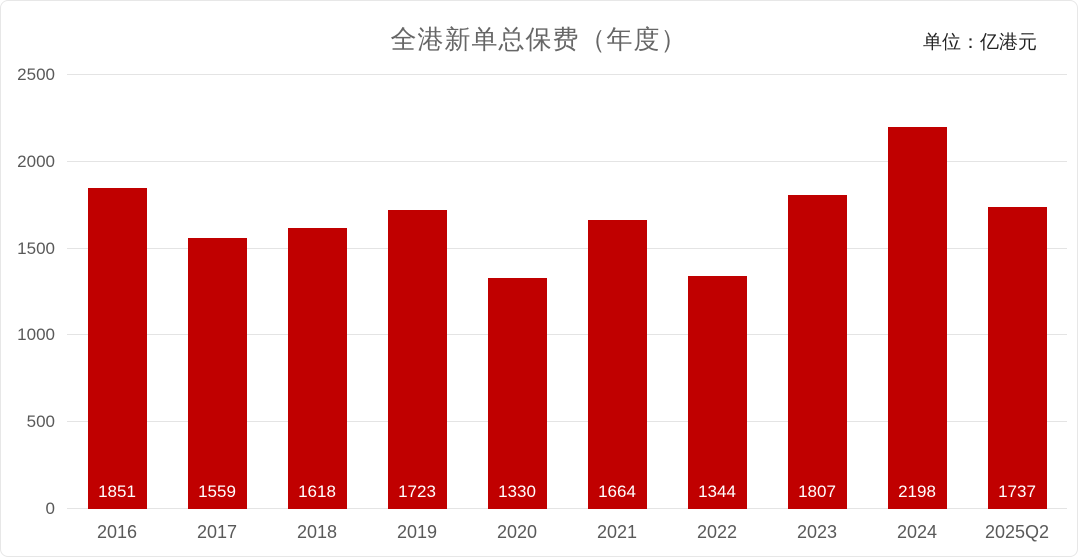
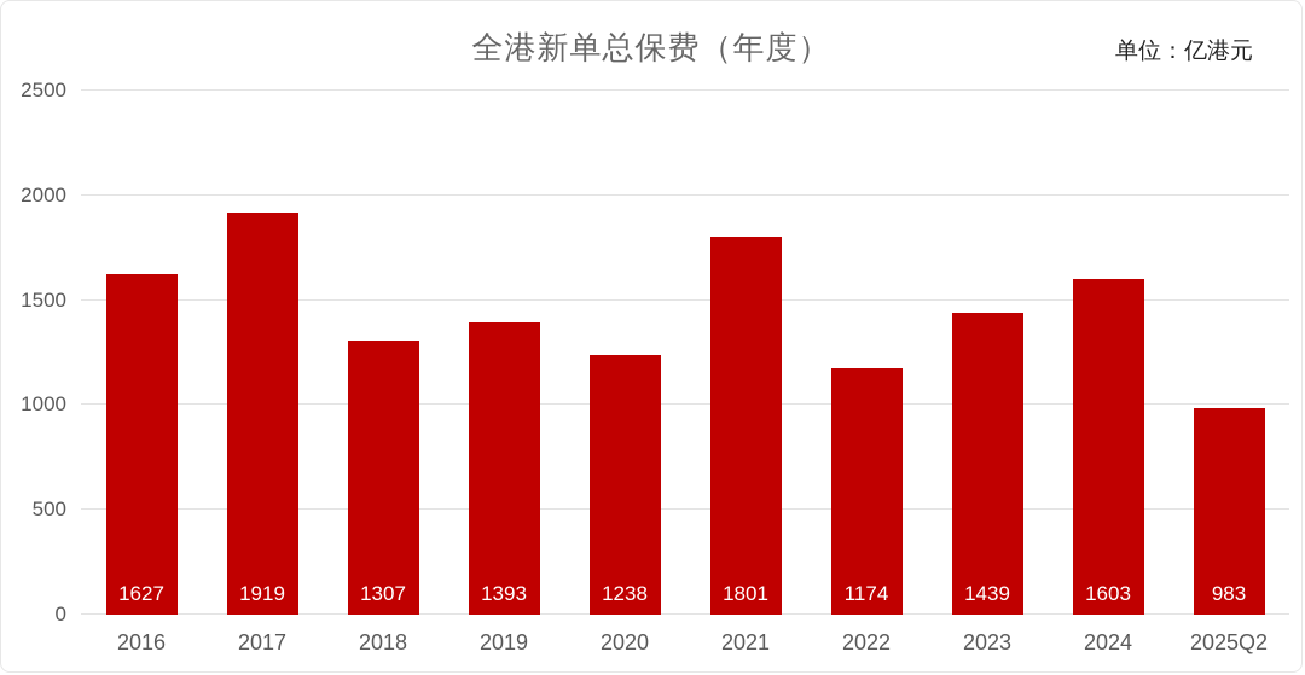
2016: 1851 -> 1627
2017: 1559 -> 1919
2018: 1618 -> 1307
2019: 1723 -> 1393
2020: 1330 -> 1238
2021: 1664 -> 1801
2022: 1344 -> 1174
2023: 1807 -> 1439
2024: 2198 -> 1603
2025Q2: 1737 -> 983
